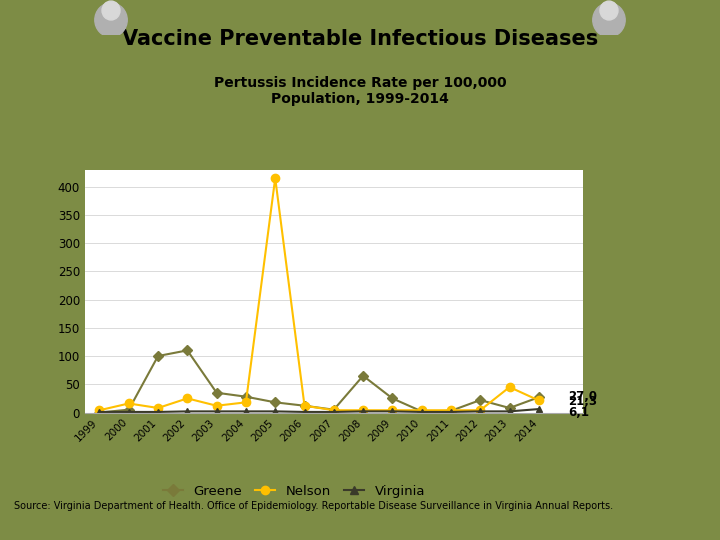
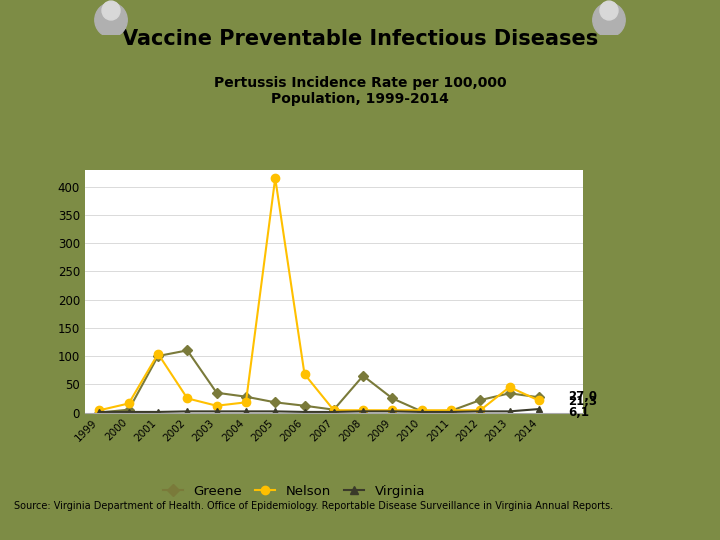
Nelson/2001: 8 -> 104
Nelson/2006: 12 -> 68
Greene/2013: 8 -> 34
